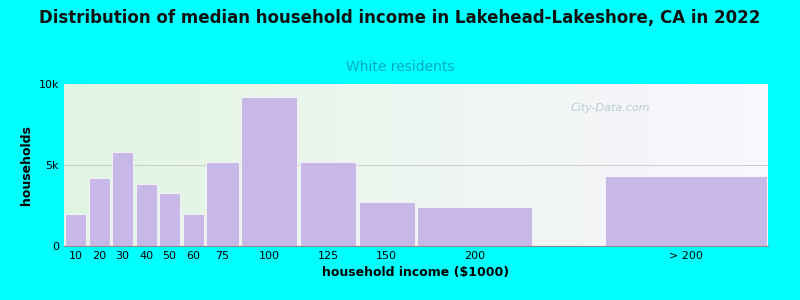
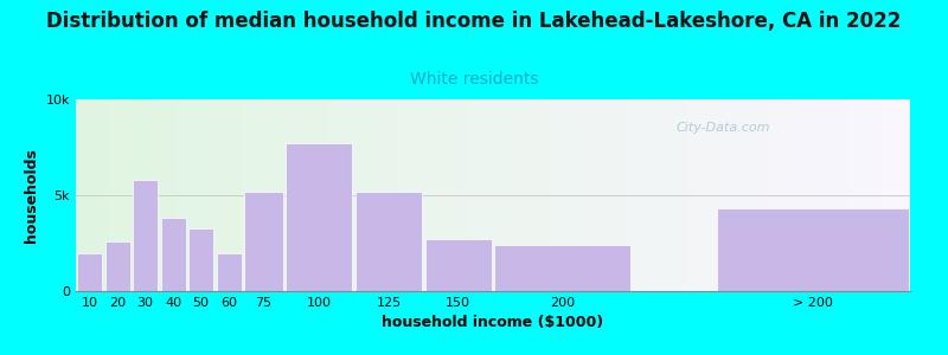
20: 4.2k -> 2.6k
100: 9.2k -> 7.7k
